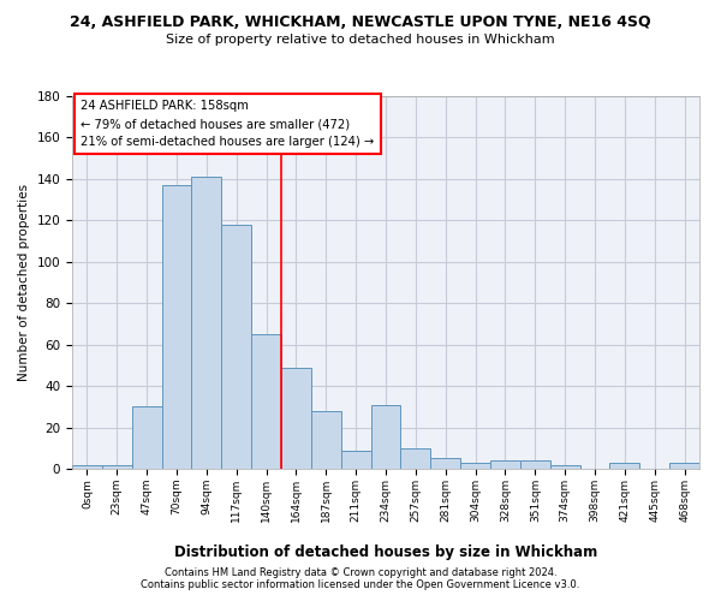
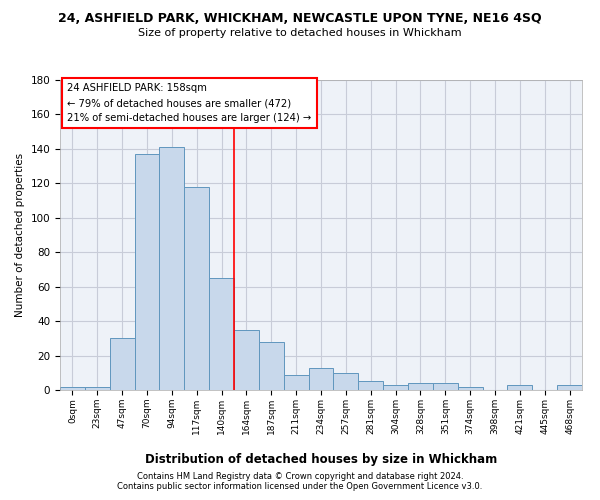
164sqm: 49 -> 35
234sqm: 31 -> 13
